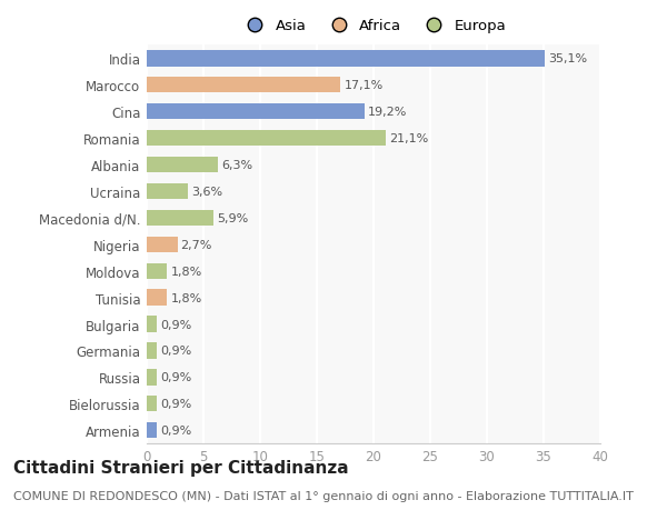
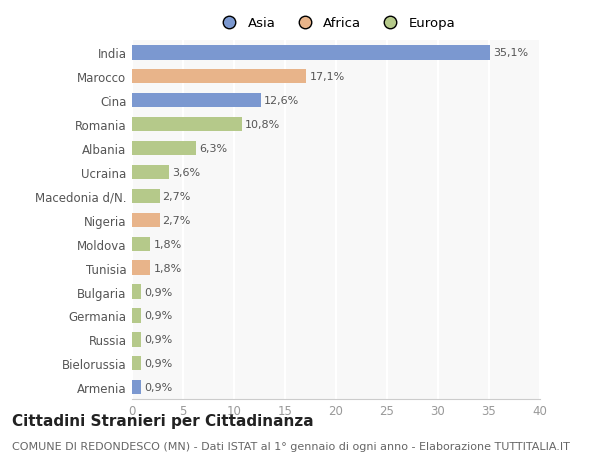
Cina: 19,2% -> 12,6%
Romania: 21,1% -> 10,8%
Macedonia d/N.: 5,9% -> 2,7%
